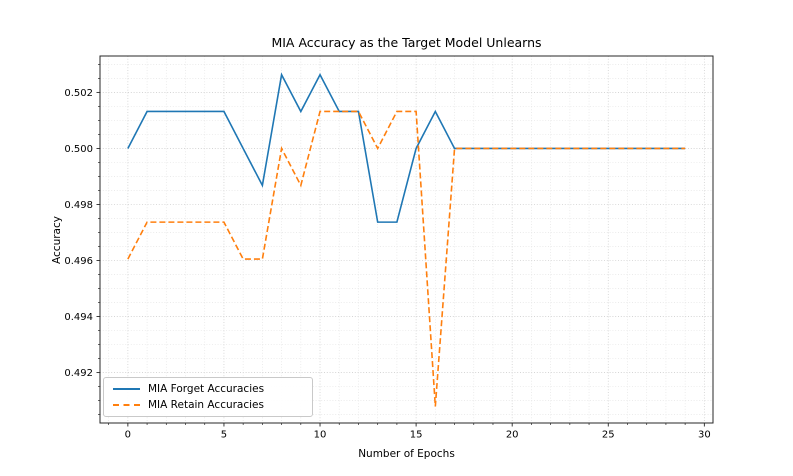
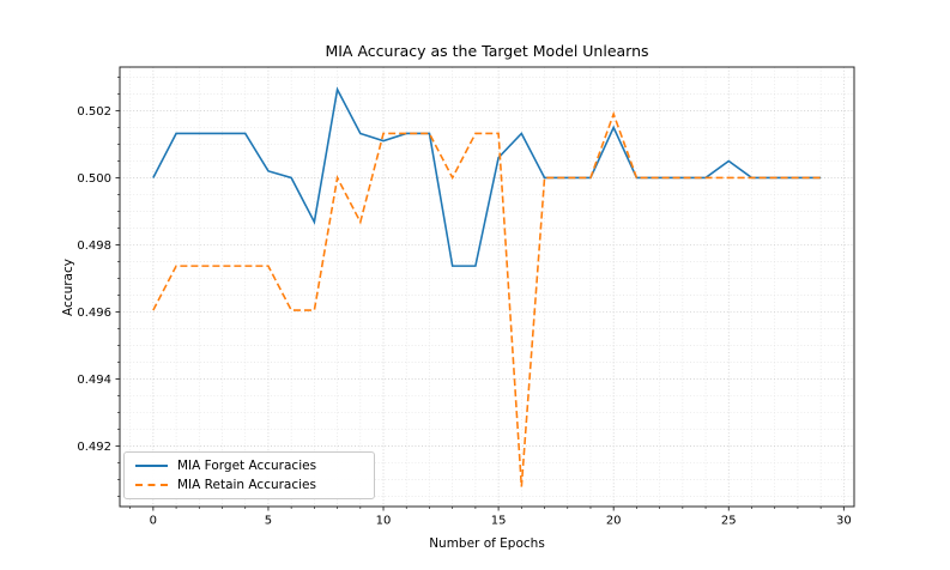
MIA Forget Accuracies/5: 0.5013 -> 0.5002
MIA Forget Accuracies/10: 0.5026 -> 0.5011
MIA Forget Accuracies/15: 0.5000 -> 0.5006
MIA Forget Accuracies/20: 0.5000 -> 0.5015
MIA Retain Accuracies/20: 0.5000 -> 0.5019
MIA Forget Accuracies/25: 0.5000 -> 0.5005
